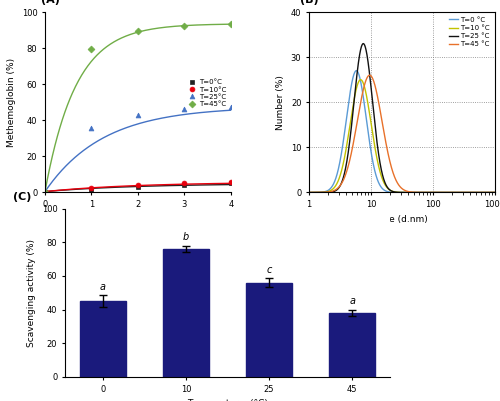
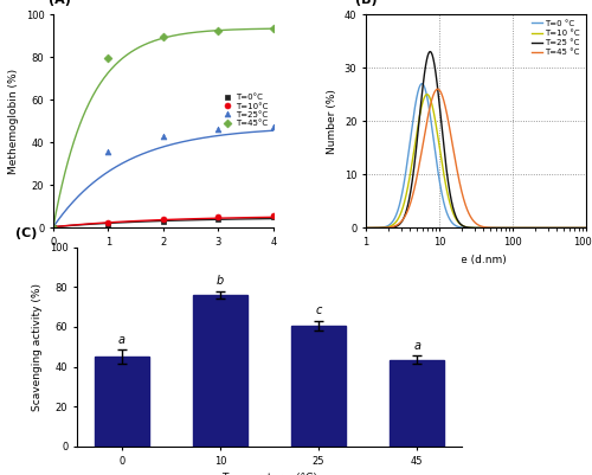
25: 56 -> 60
45: 38 -> 44
